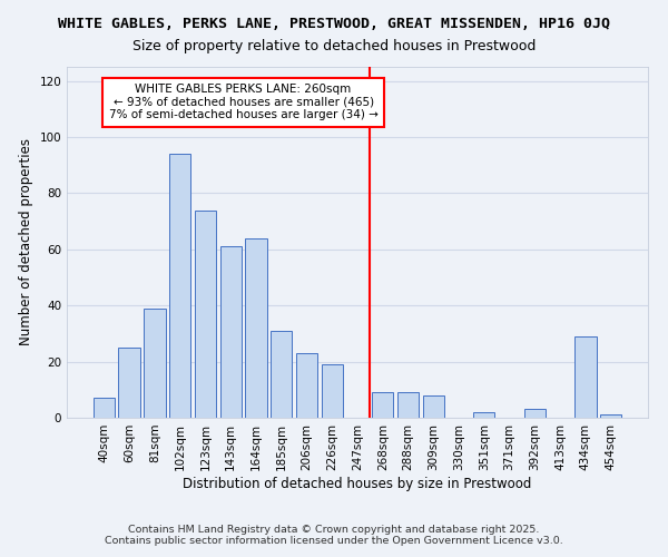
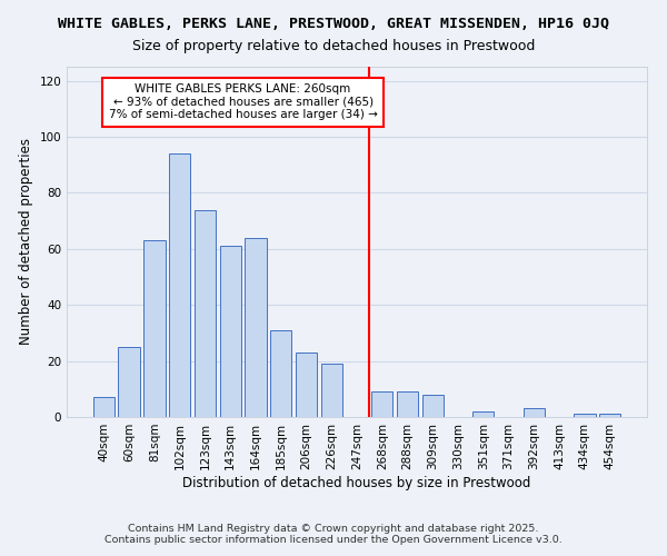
81sqm: 39 -> 63
434sqm: 29 -> 1
